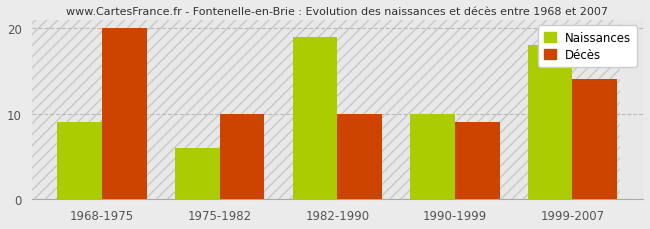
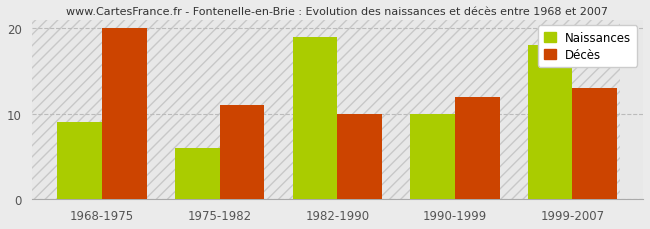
Décès/1975-1982: 10 -> 11
Décès/1990-1999: 9 -> 12
Décès/1999-2007: 14 -> 13
